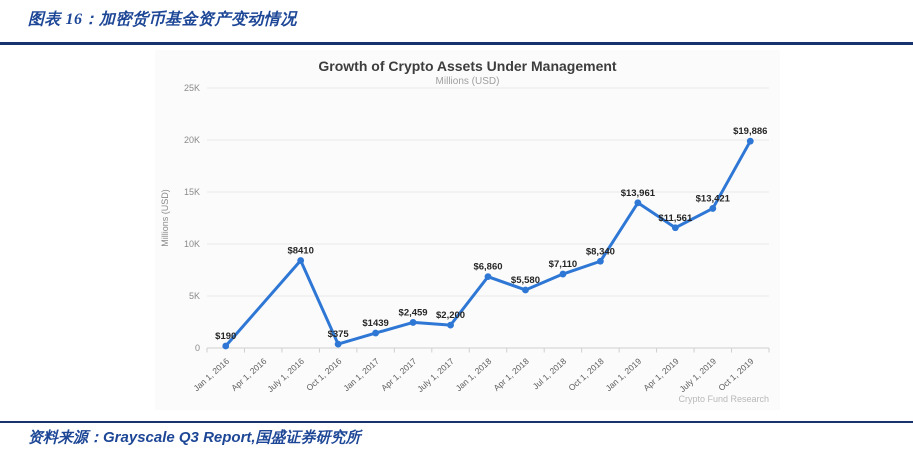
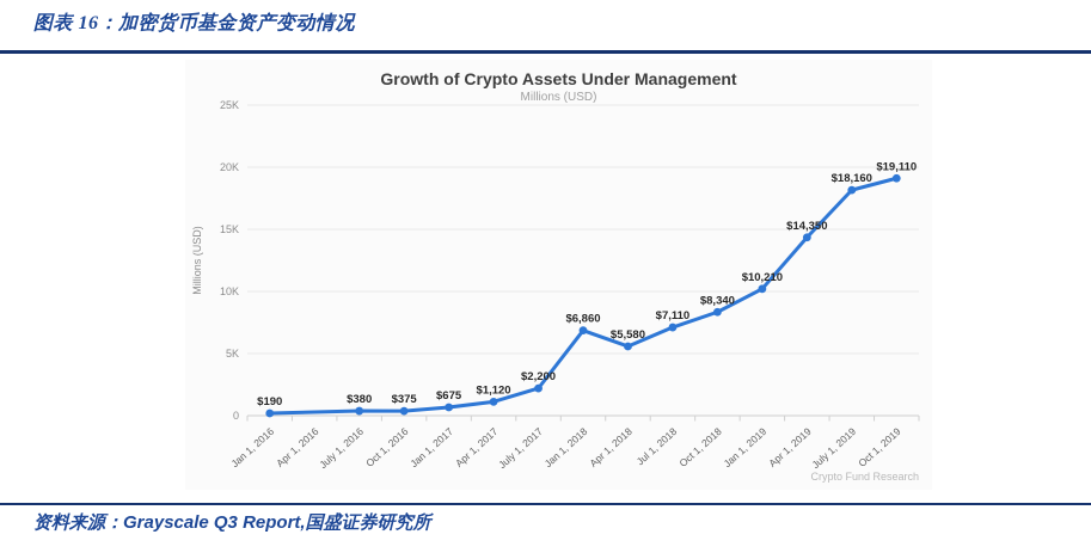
July 1, 2016: $8410 -> $380
Jan 1, 2017: $1439 -> $675
Apr 1, 2017: $2,459 -> $1,120
Jan 1, 2019: $13,961 -> $10,210
Apr 1, 2019: $11,561 -> $14,350
July 1, 2019: $13,421 -> $18,160
Oct 1, 2019: $19,886 -> $19,110
